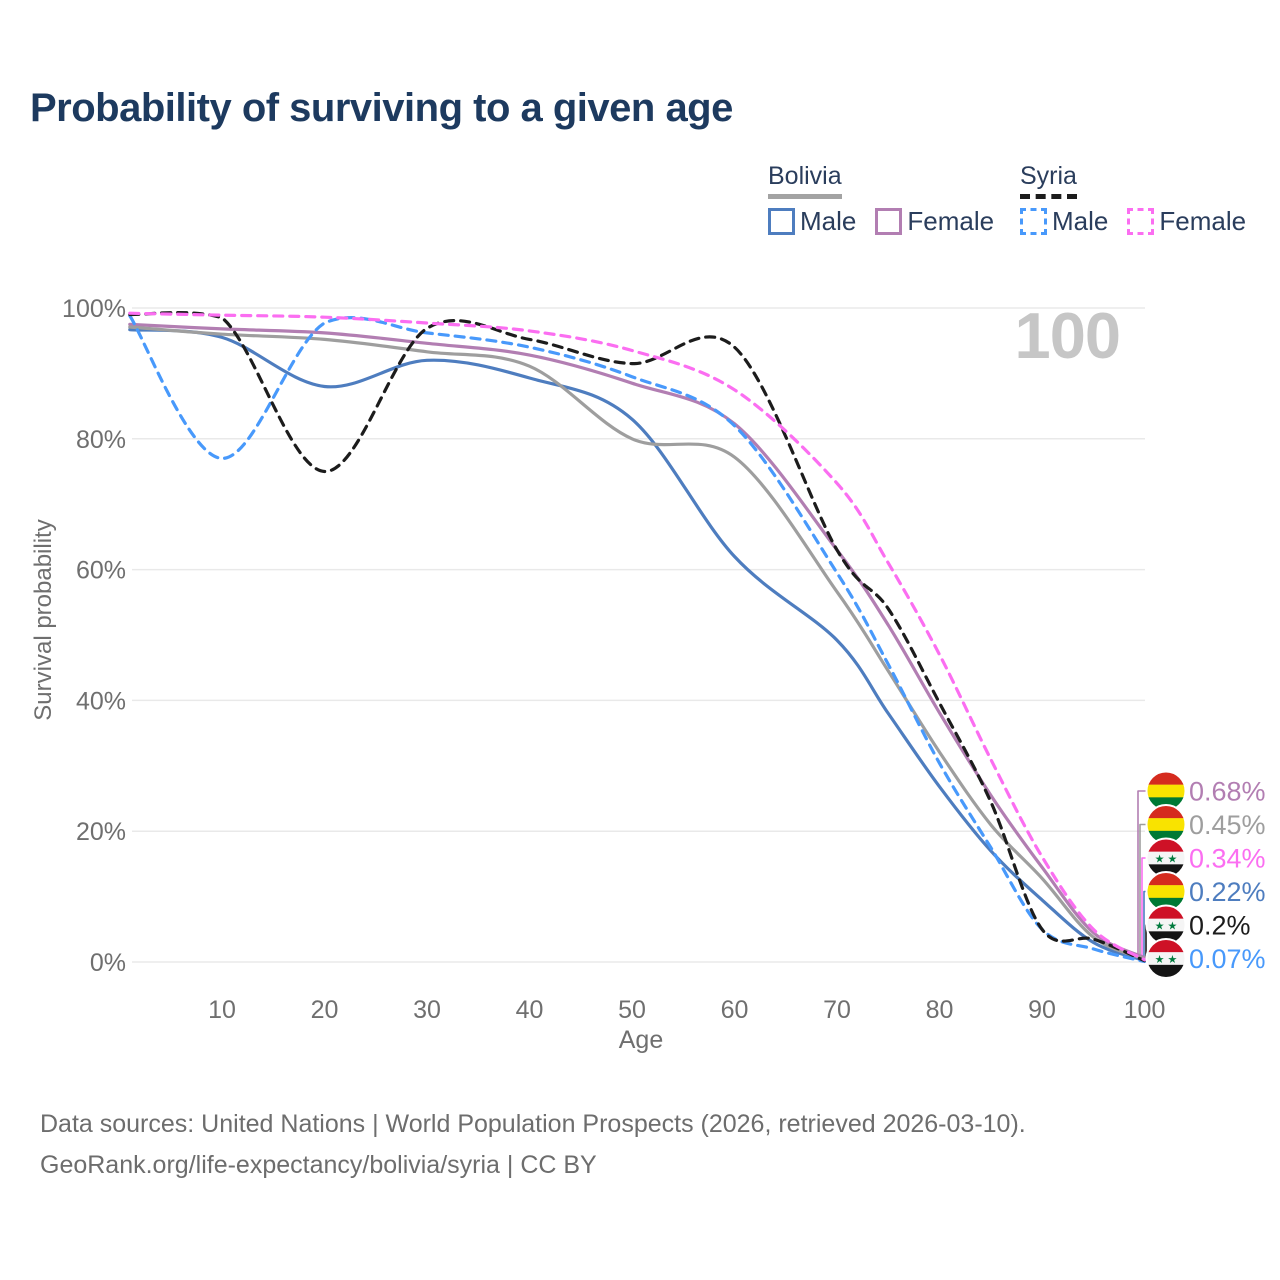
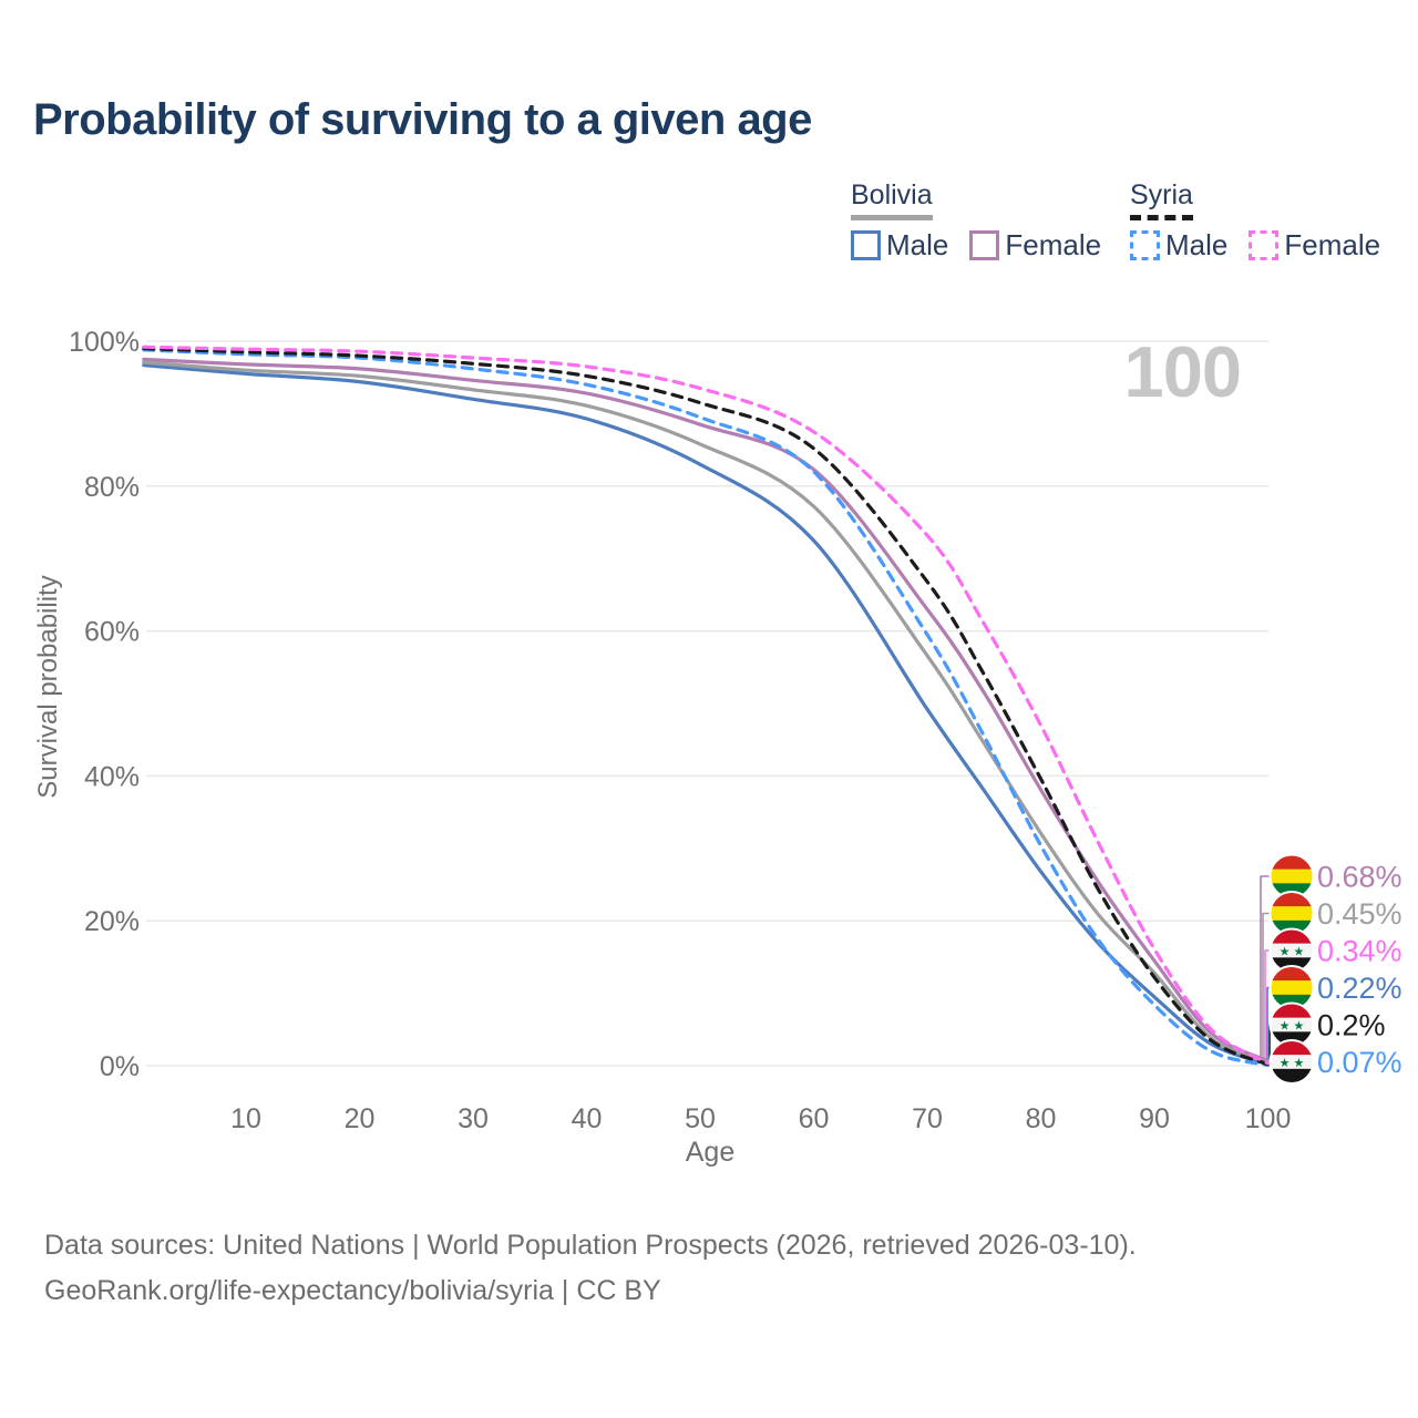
Syria Male/10: 77% -> 98%
Bolivia Male/20: 88% -> 94%
Syria/20: 75% -> 98%
Bolivia/50: 80% -> 86%
Bolivia Male/60: 62% -> 72%
Syria/60: 94% -> 85%
Syria/70: 63% -> 67%
Syria Male/90: 5% -> 8%
Syria/90: 5% -> 12%
